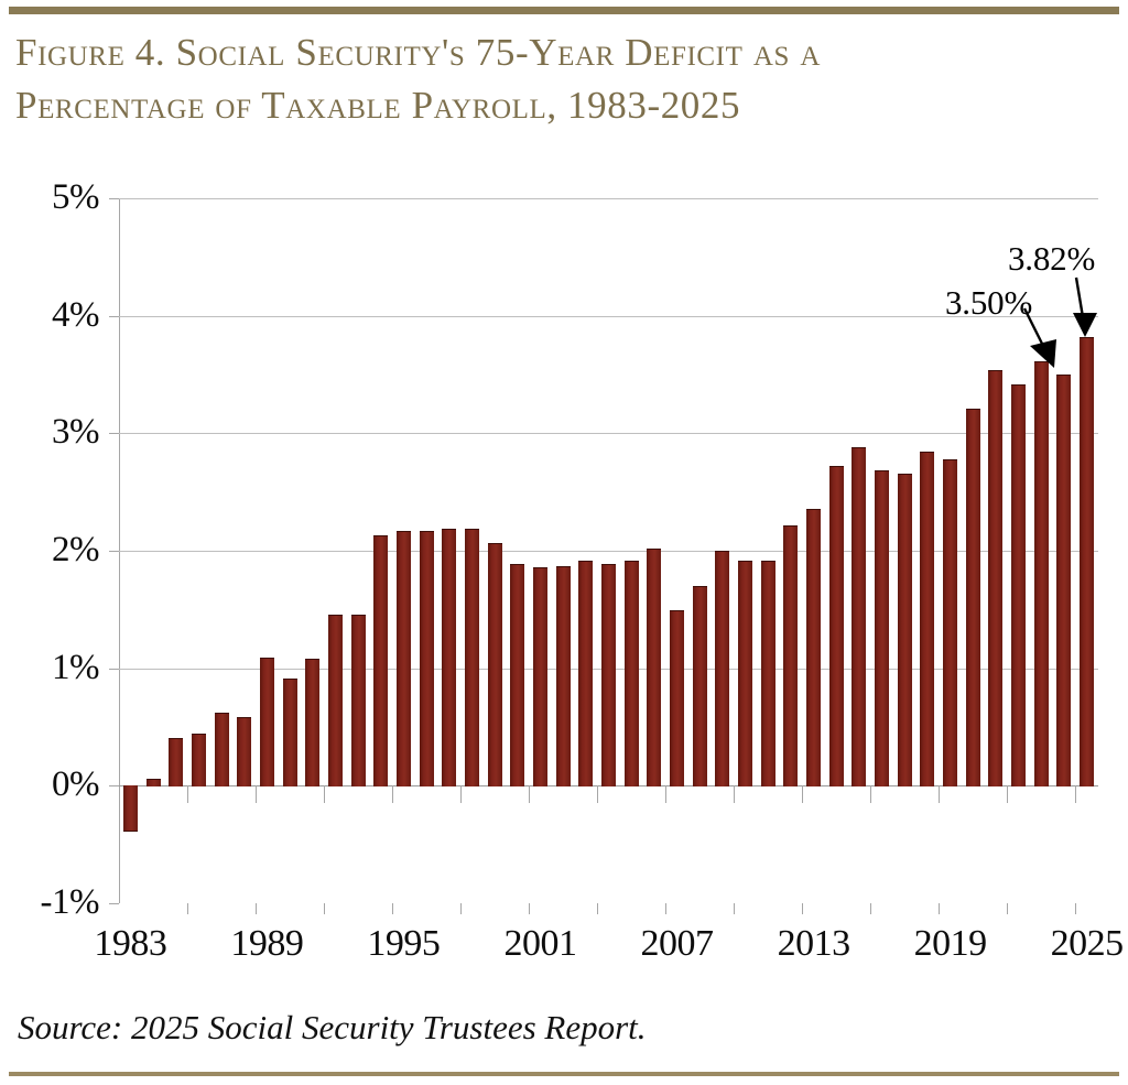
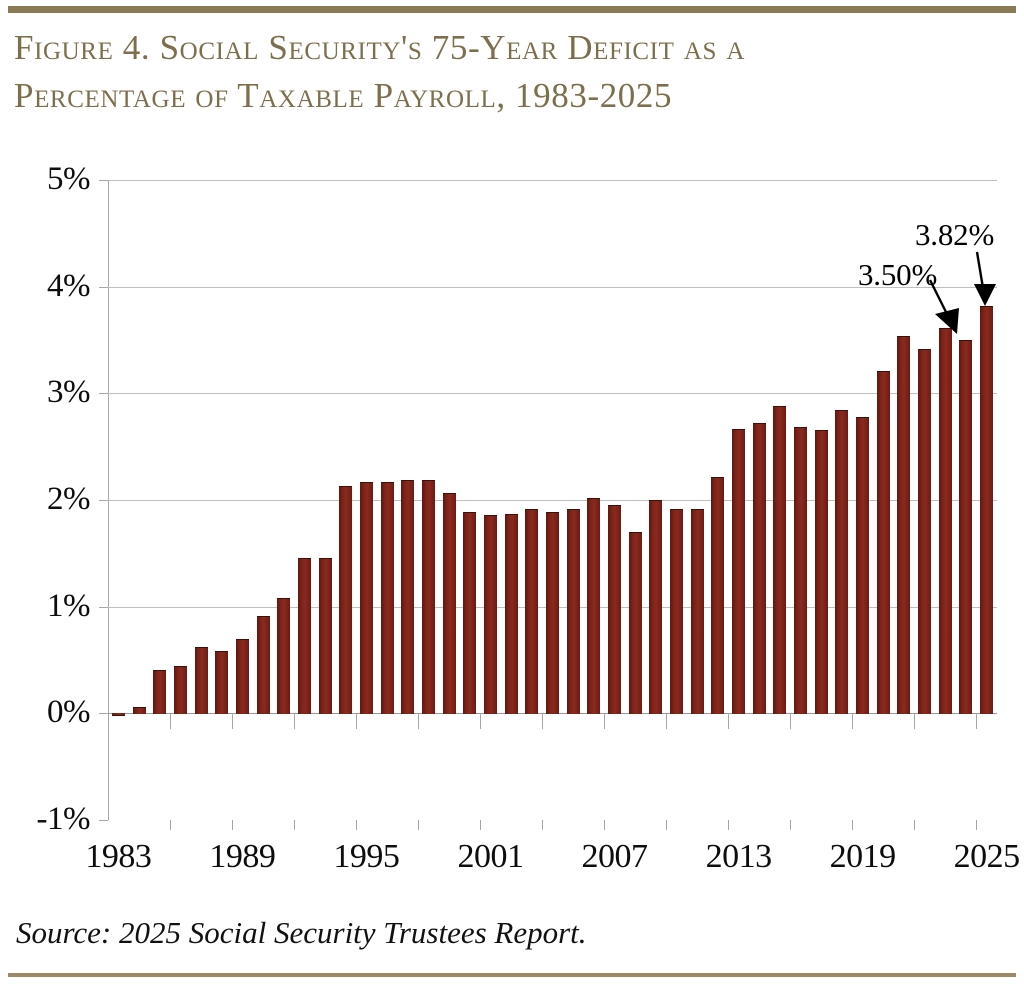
1983: -0.38% -> -0.02%
1989: 1.09% -> 0.70%
2007: 1.49% -> 1.95%
2013: 2.36% -> 2.67%
